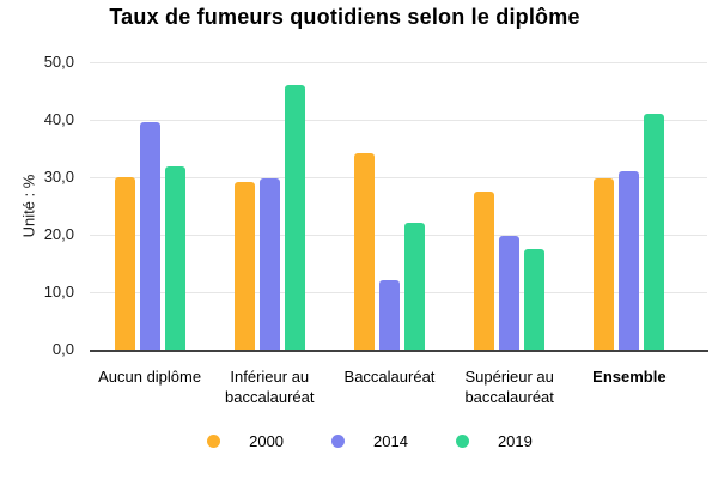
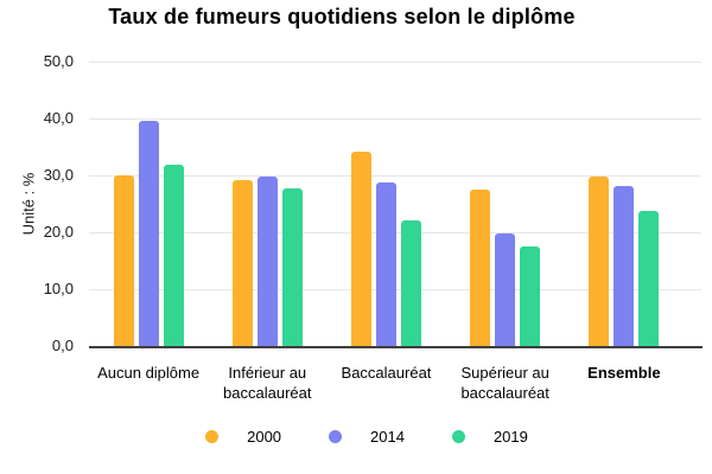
2019/Inférieur au baccalauréat: 46 -> 28
2014/Baccalauréat: 12 -> 29
2014/Ensemble: 31 -> 28
2019/Ensemble: 41 -> 24
